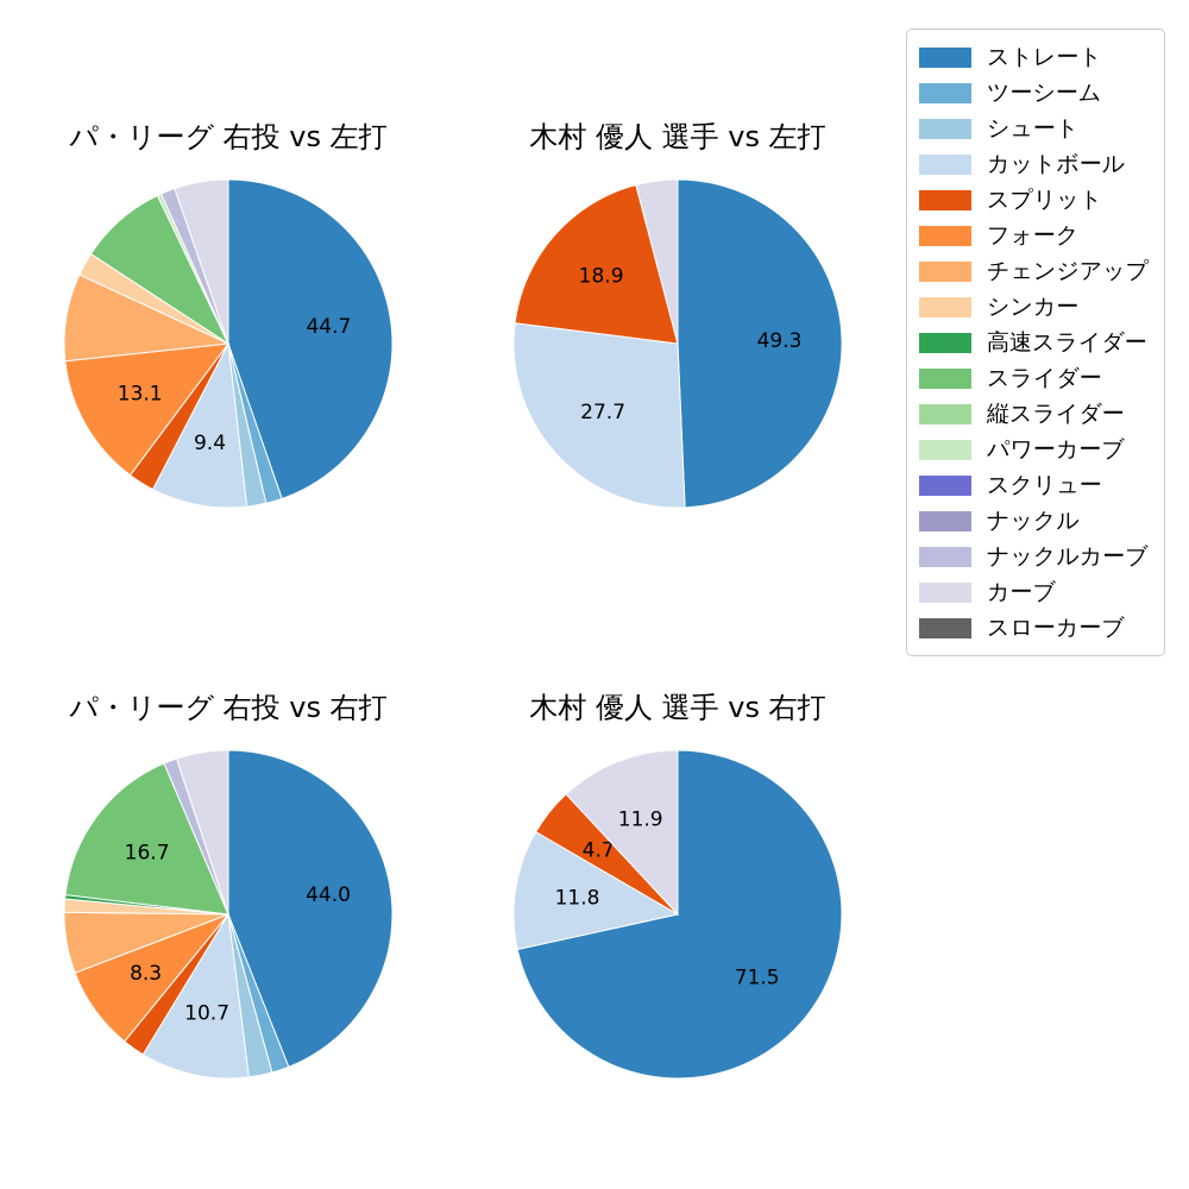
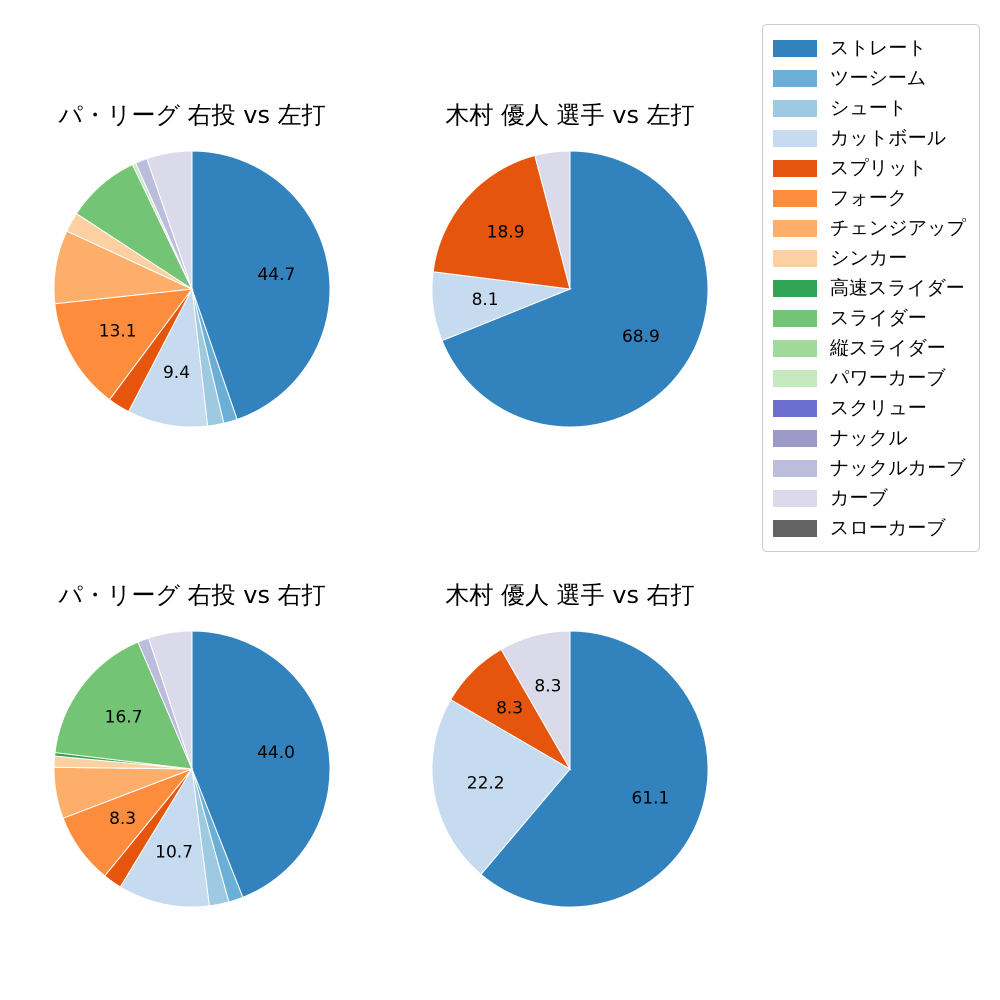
木村 優人 選手 vs 左打/ストレート: 49.3 -> 68.9
木村 優人 選手 vs 左打/カットボール: 27.7 -> 8.1
木村 優人 選手 vs 右打/ストレート: 71.5 -> 61.1
木村 優人 選手 vs 右打/カットボール: 11.8 -> 22.2
木村 優人 選手 vs 右打/スプリット: 4.7 -> 8.3
木村 優人 選手 vs 右打/カーブ: 11.9 -> 8.3
